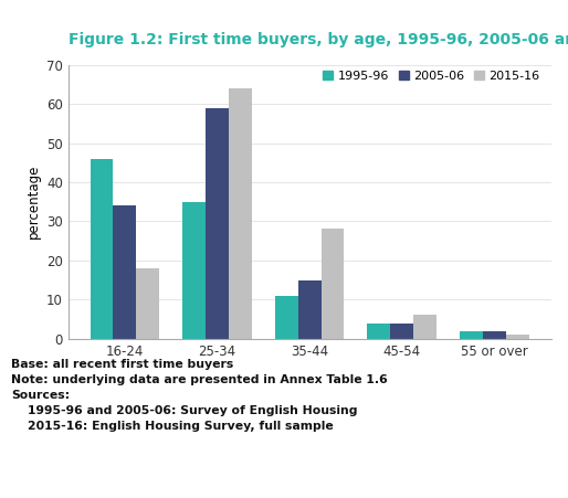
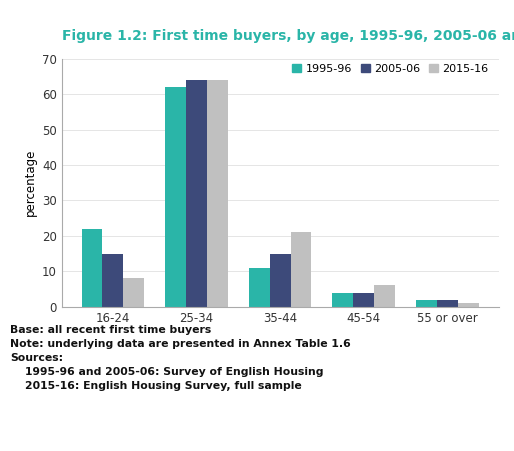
1995-96/16-24: 46 -> 22
2005-06/16-24: 34 -> 15
2015-16/16-24: 18 -> 8
1995-96/25-34: 35 -> 62
2005-06/25-34: 59 -> 64
2015-16/35-44: 28 -> 21
